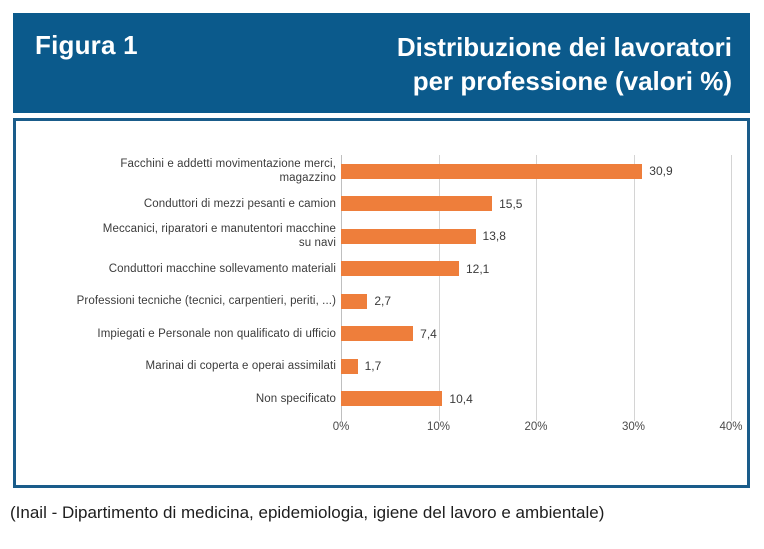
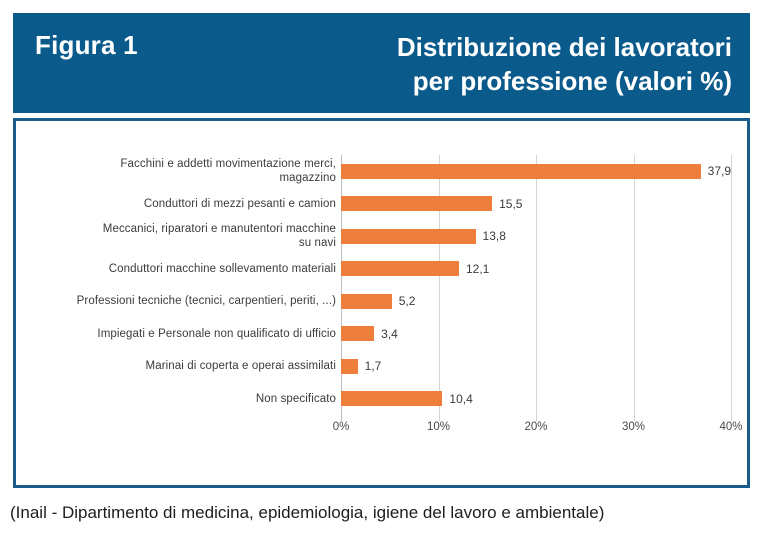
Facchini e addetti movimentazione merci, magazzino: 30,9 -> 37,9
Professioni tecniche (tecnici, carpentieri, periti, ...): 2,7 -> 5,2
Impiegati e Personale non qualificato di ufficio: 7,4 -> 3,4
